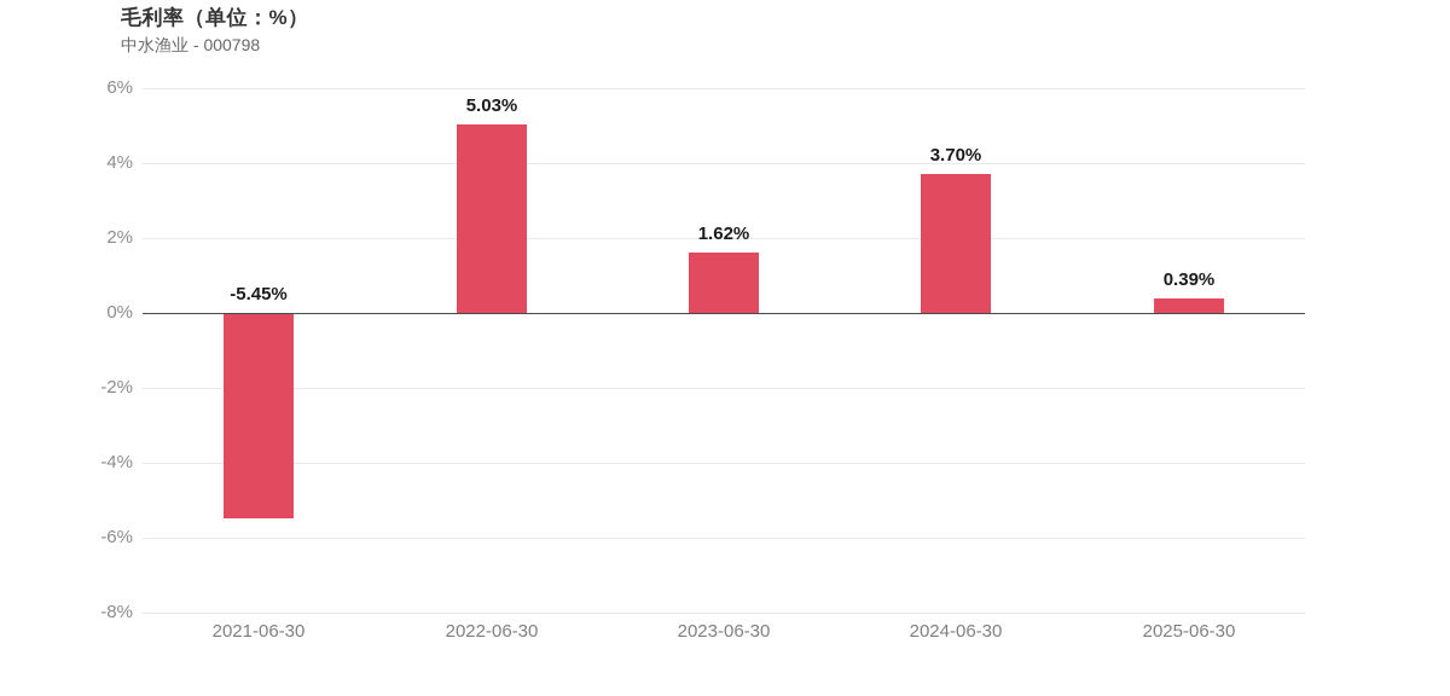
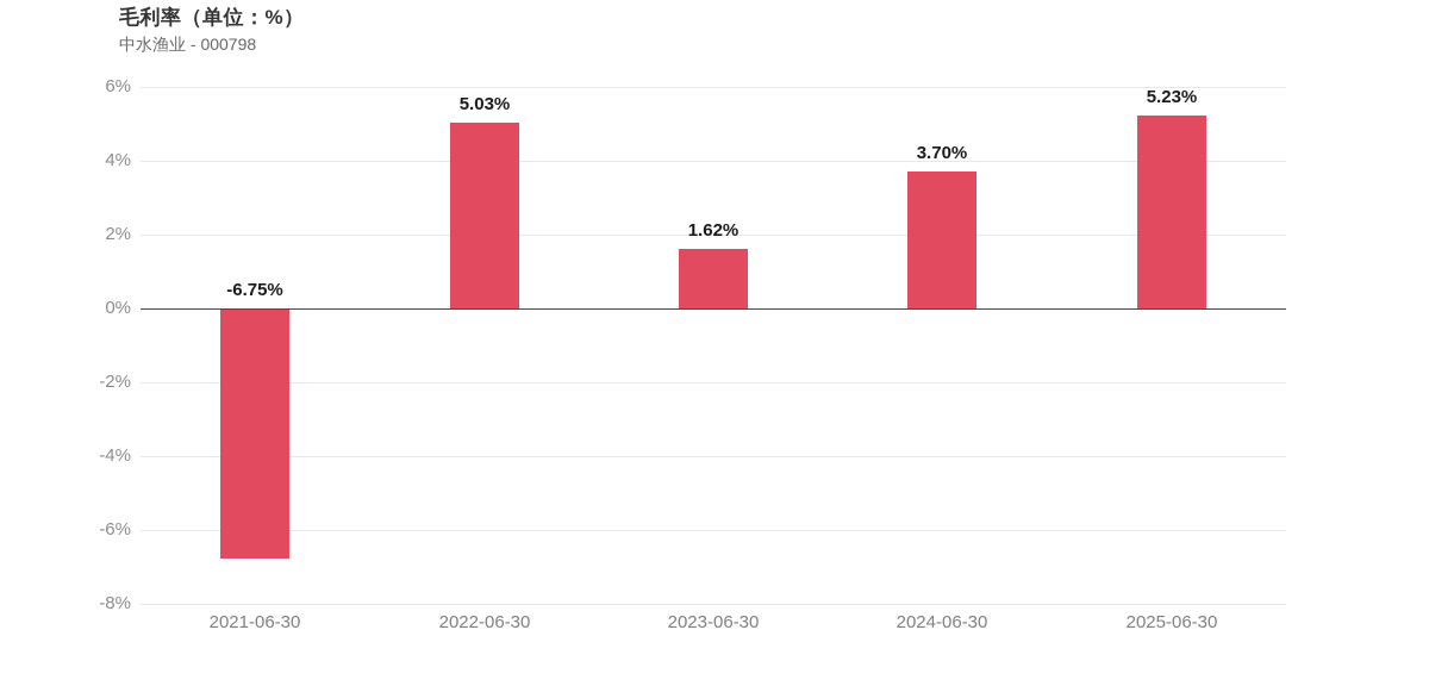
2021-06-30: -5.45% -> -6.75%
2025-06-30: 0.39% -> 5.23%
